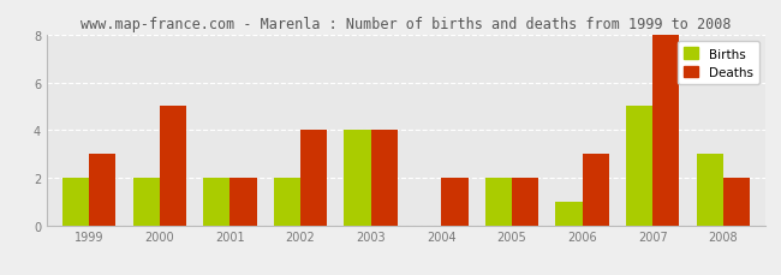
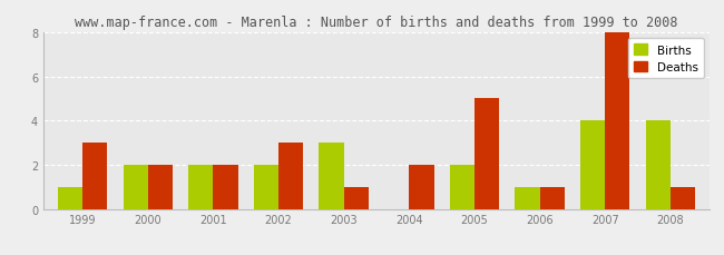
Births/1999: 2 -> 1
Deaths/2000: 5 -> 2
Deaths/2002: 4 -> 3
Births/2003: 4 -> 3
Deaths/2003: 4 -> 1
Deaths/2005: 2 -> 5
Deaths/2006: 3 -> 1
Births/2007: 5 -> 4
Births/2008: 3 -> 4
Deaths/2008: 2 -> 1
